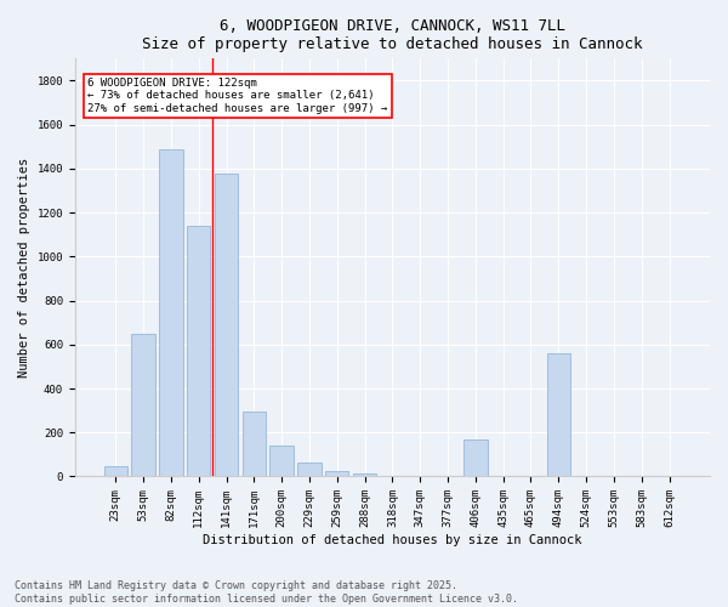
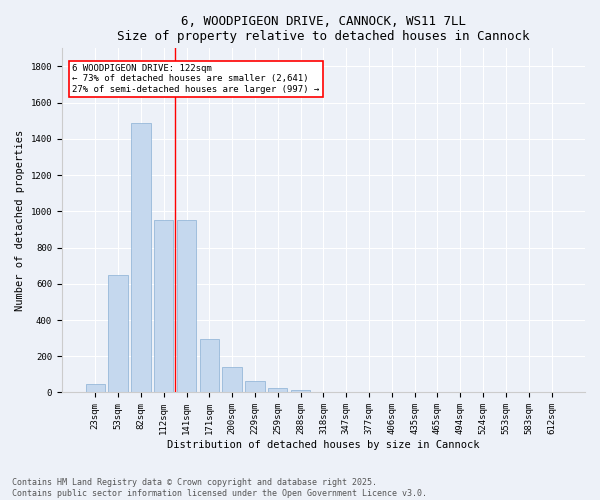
112sqm: 1140 -> 950
141sqm: 1380 -> 950
406sqm: 170 -> 0
494sqm: 560 -> 0
